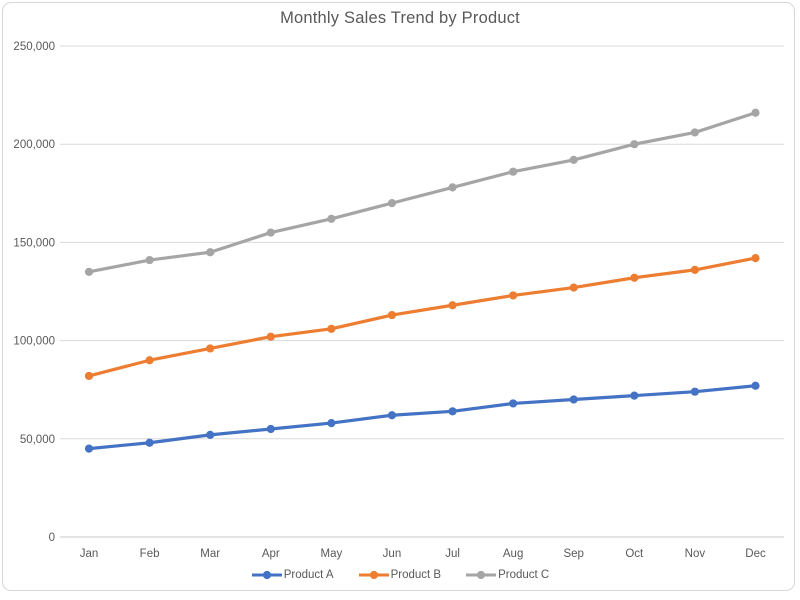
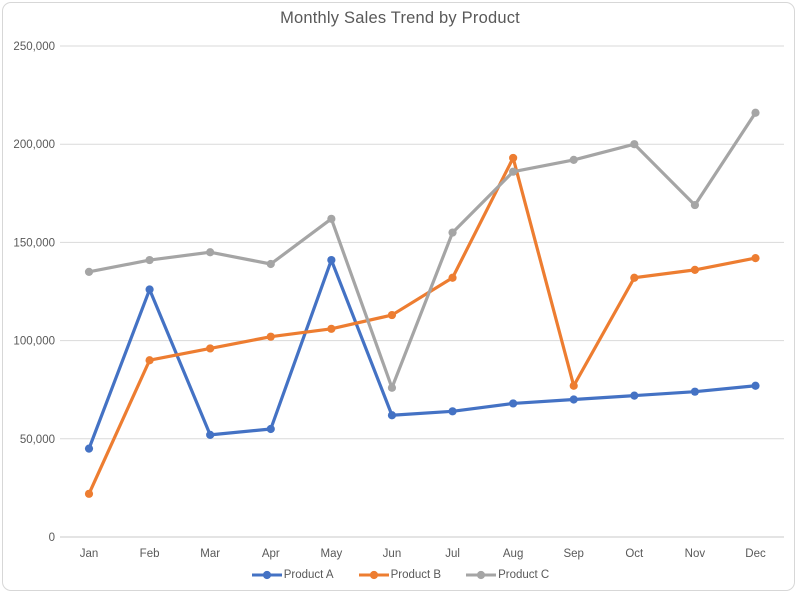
Product B/Jan: 82000 -> 22000
Product A/Feb: 48000 -> 126000
Product C/Apr: 155000 -> 139000
Product A/May: 58000 -> 141000
Product C/Jun: 170000 -> 76000
Product B/Jul: 118000 -> 132000
Product C/Jul: 178000 -> 155000
Product B/Aug: 123000 -> 193000
Product B/Sep: 127000 -> 77000
Product C/Nov: 206000 -> 169000
